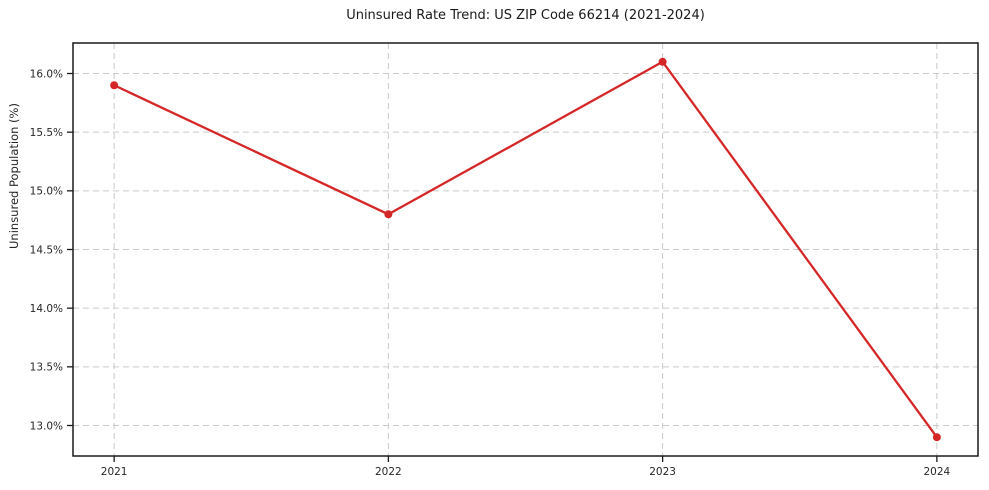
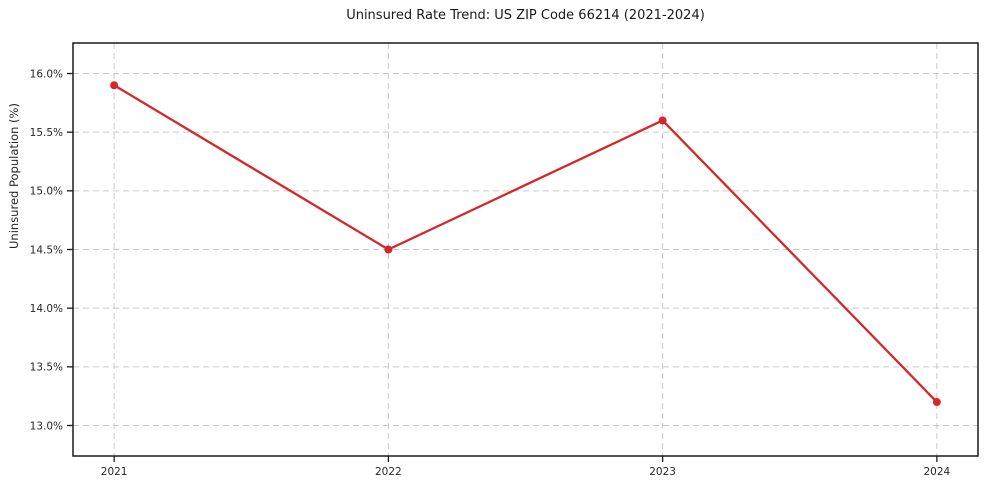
2022: 14.8% -> 14.5%
2023: 16.1% -> 15.6%
2024: 12.9% -> 13.2%
